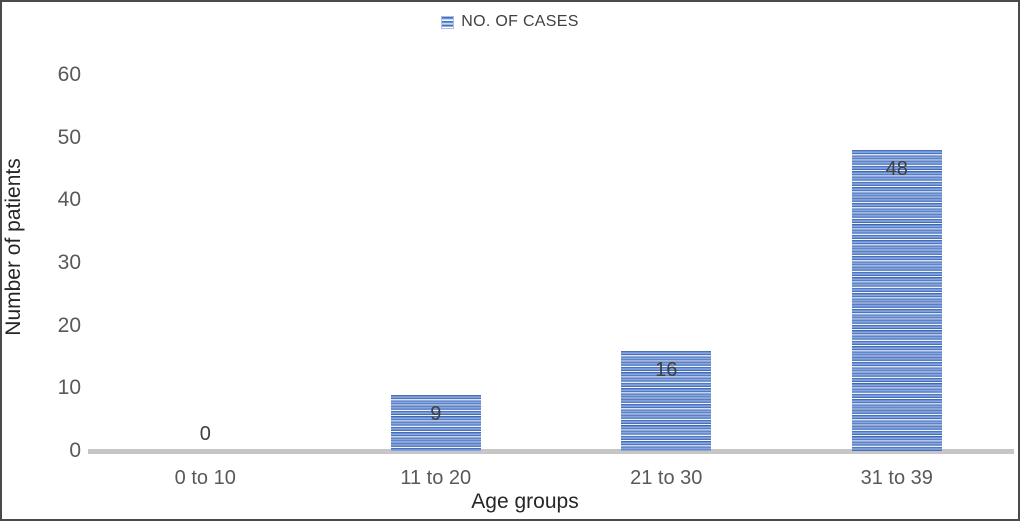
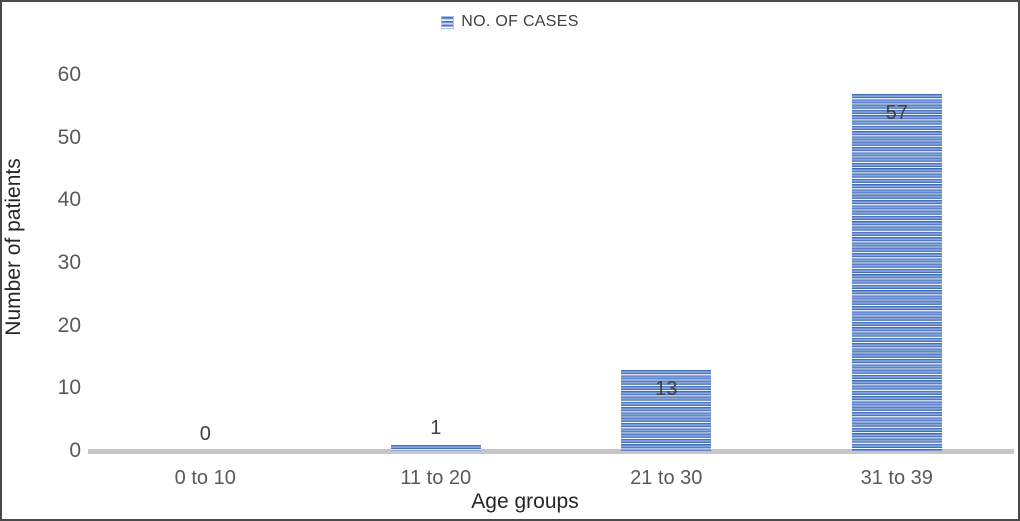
11 to 20: 9 -> 1
21 to 30: 16 -> 13
31 to 39: 48 -> 57
